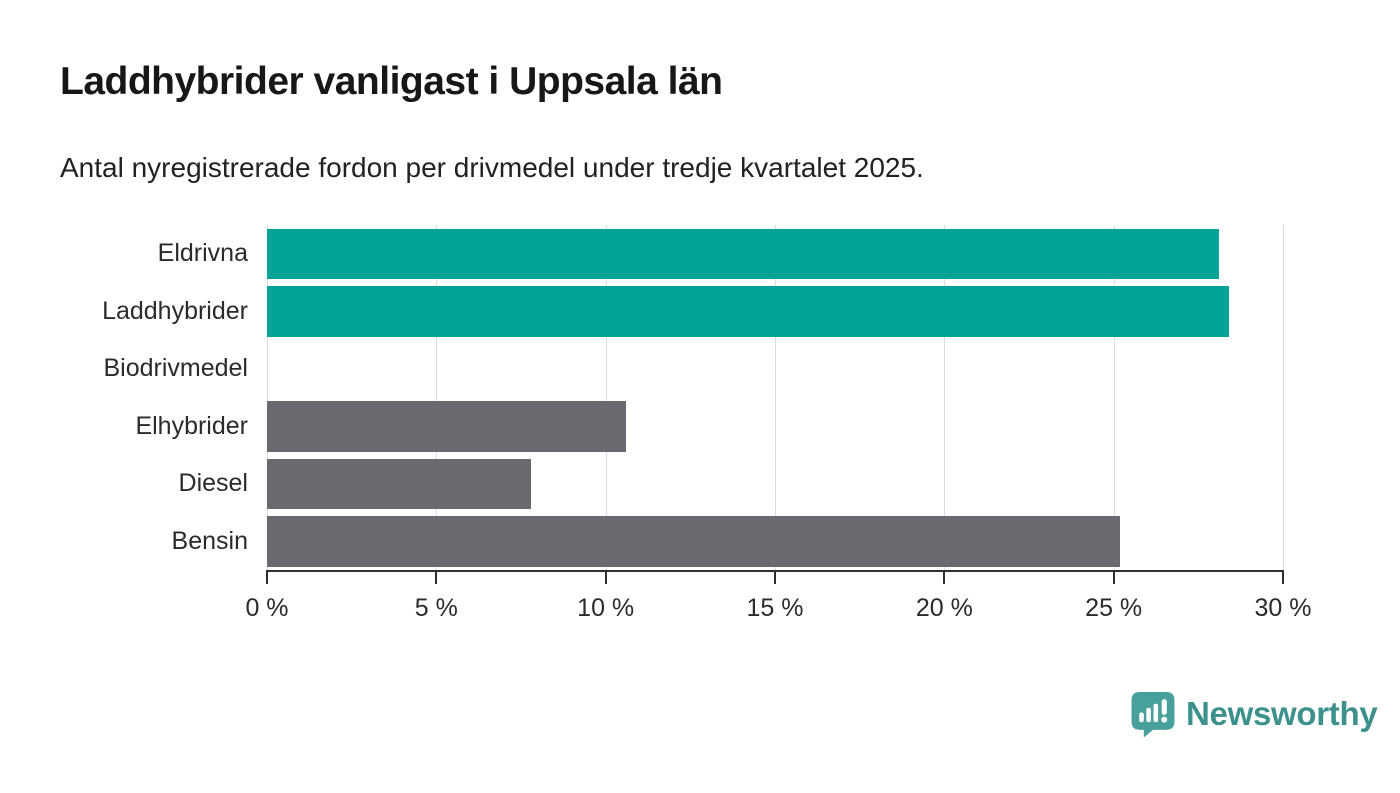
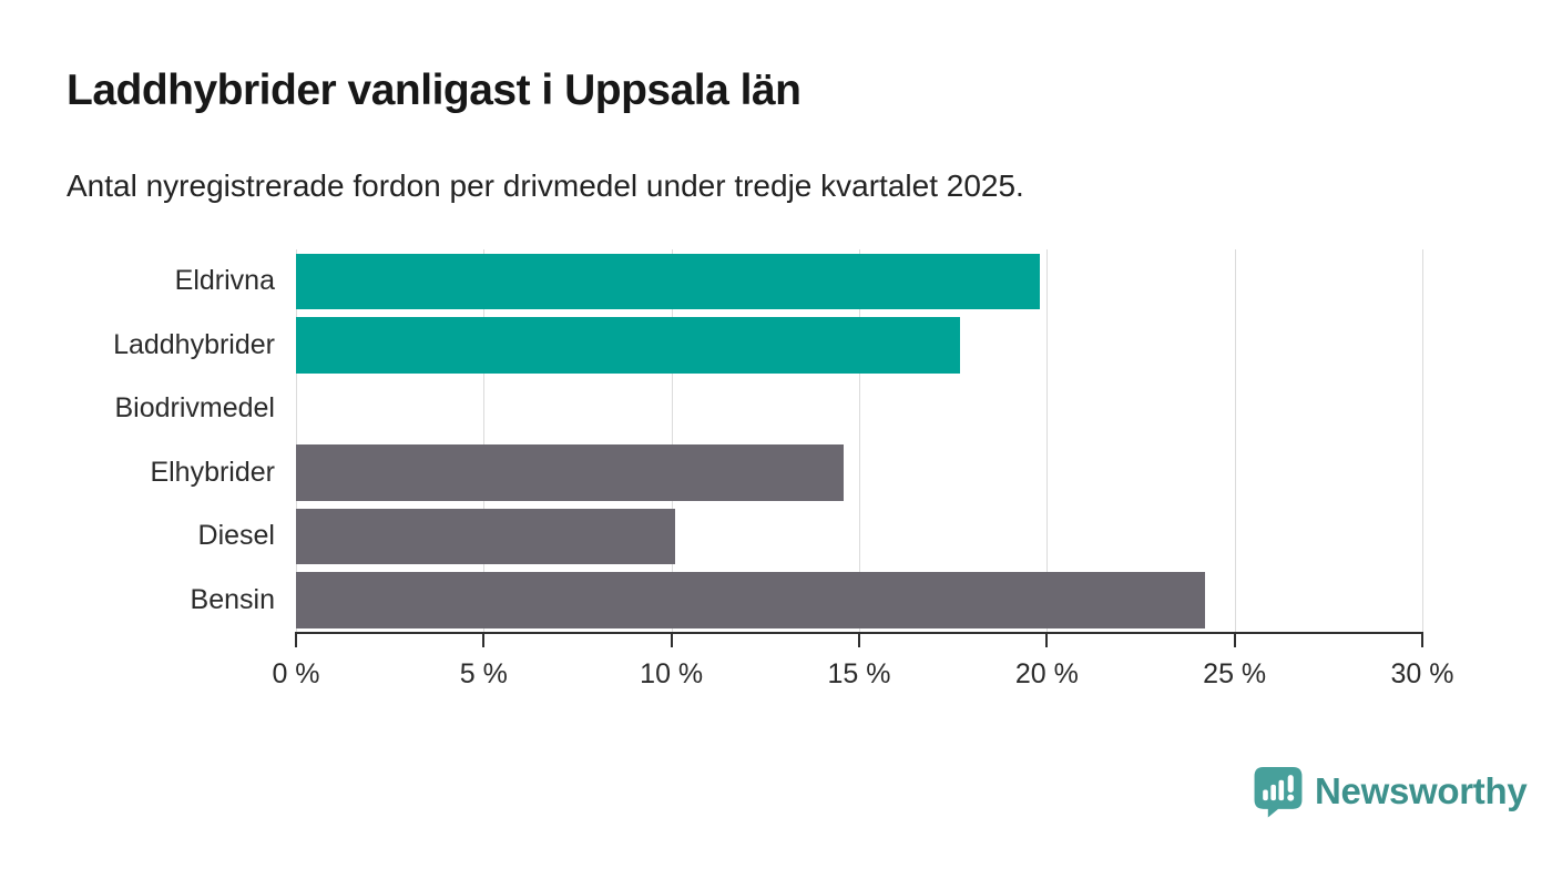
Eldrivna: 28.1% -> 19.8%
Laddhybrider: 28.4% -> 17.7%
Elhybrider: 10.6% -> 14.6%
Diesel: 7.8% -> 10.1%
Bensin: 25.2% -> 24.2%
